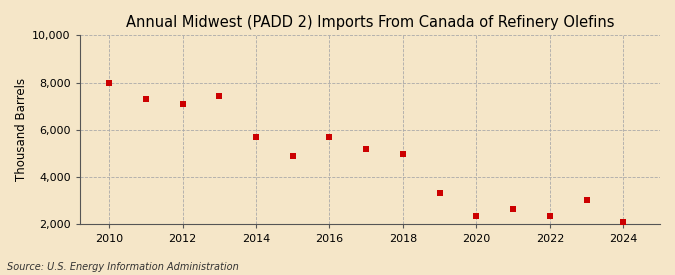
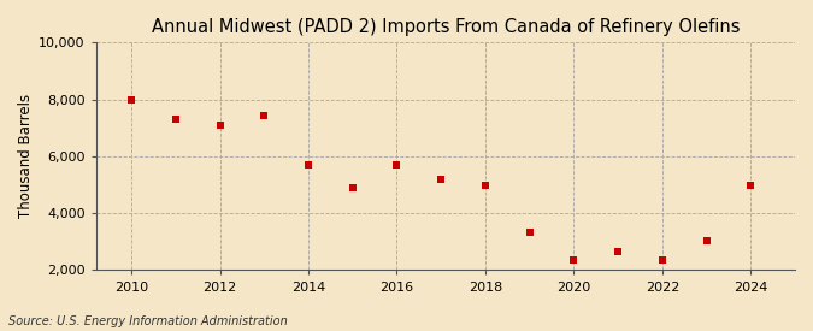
2024: 2,100 -> 5,000
